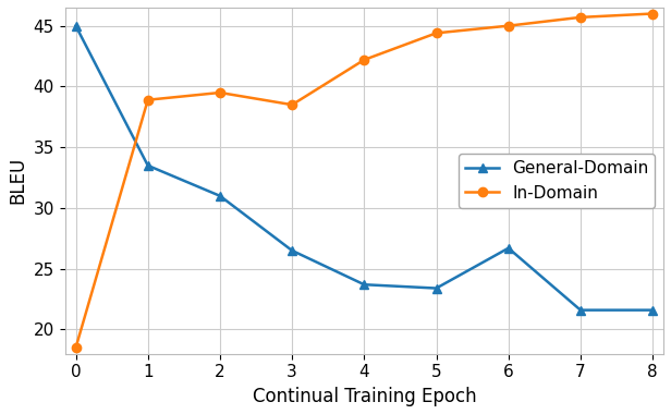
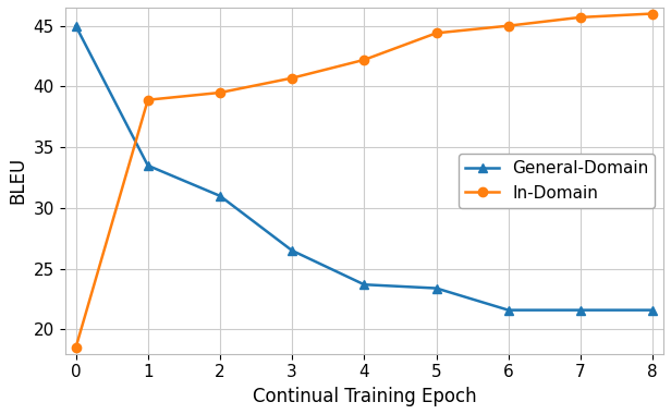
In-Domain/3: 38.5 -> 40.7
General-Domain/6: 26.7 -> 21.6
